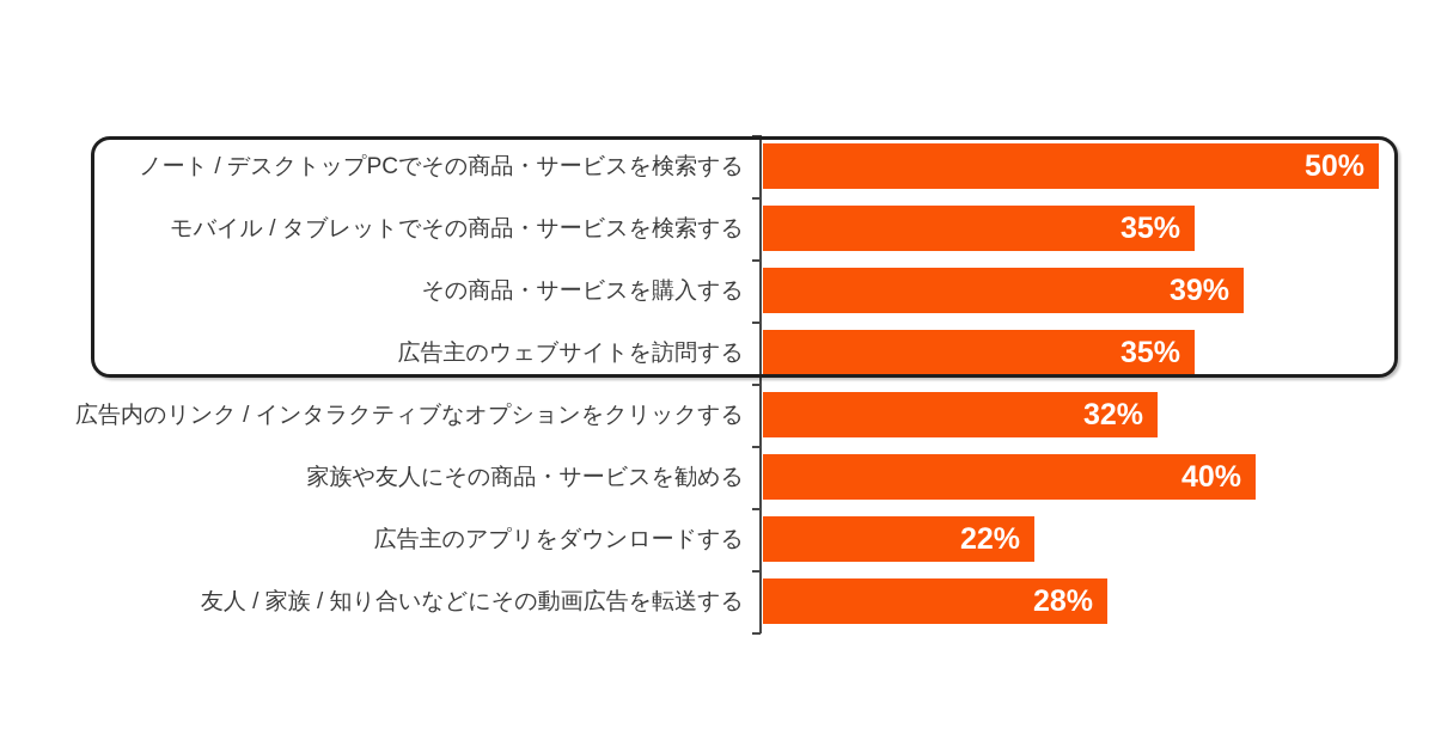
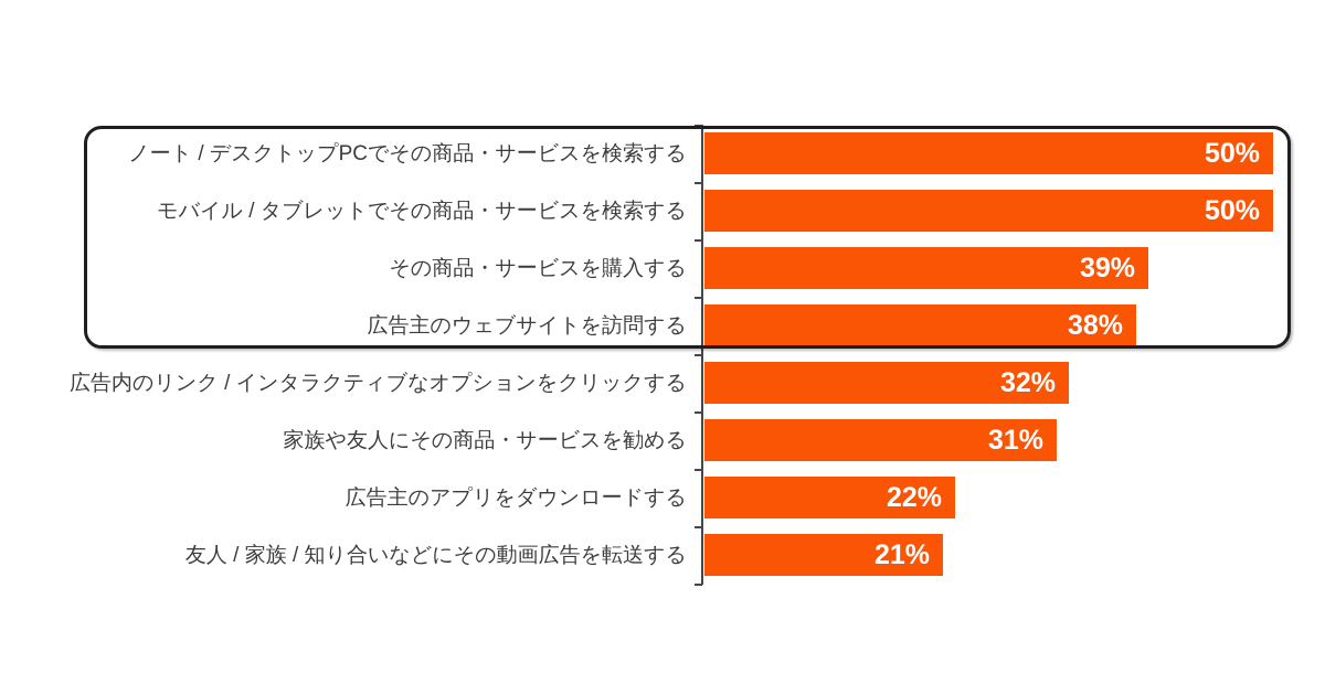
モバイル / タブレットでその商品・サービスを検索する: 35% -> 50%
広告主のウェブサイトを訪問する: 35% -> 38%
家族や友人にその商品・サービスを勧める: 40% -> 31%
友人 / 家族 / 知り合いなどにその動画広告を転送する: 28% -> 21%
